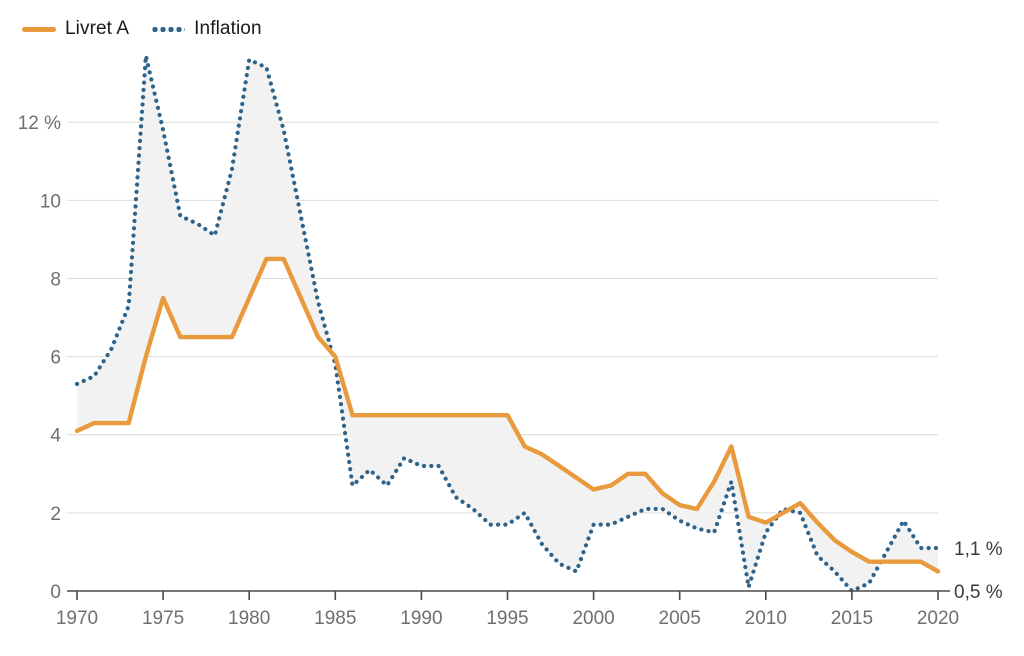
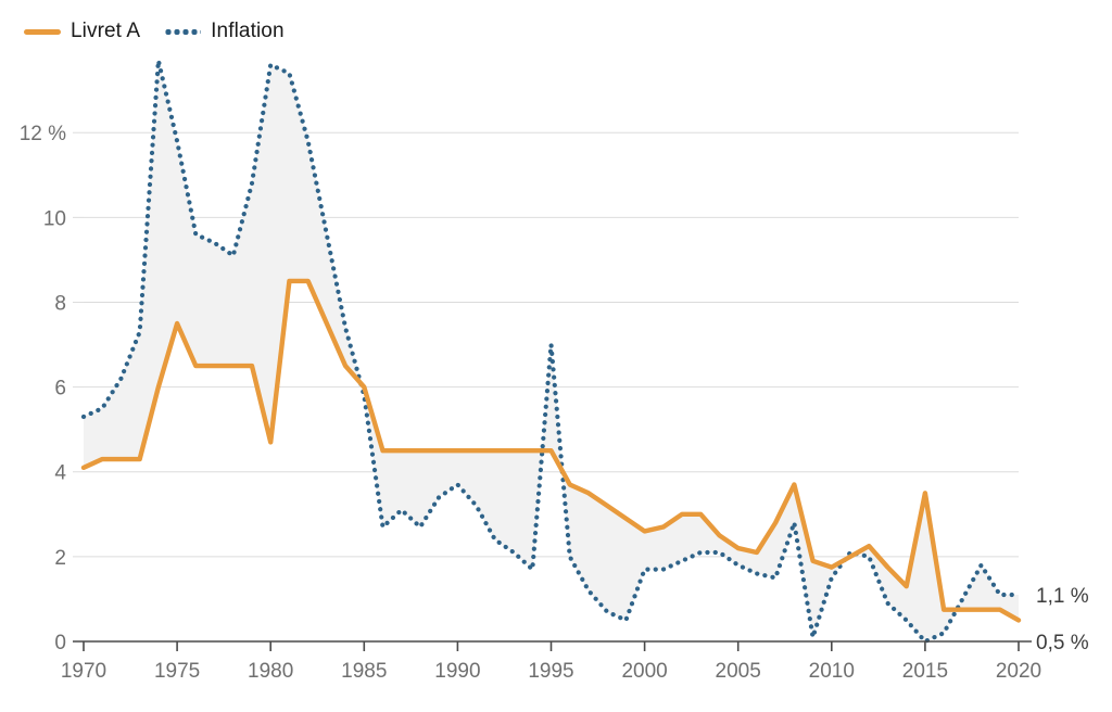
Livret A/1980: 7.5% -> 4.7%
Inflation/1990: 3.2% -> 3.7%
Inflation/1995: 1.7% -> 7.0%
Livret A/2015: 1.0% -> 3.5%
